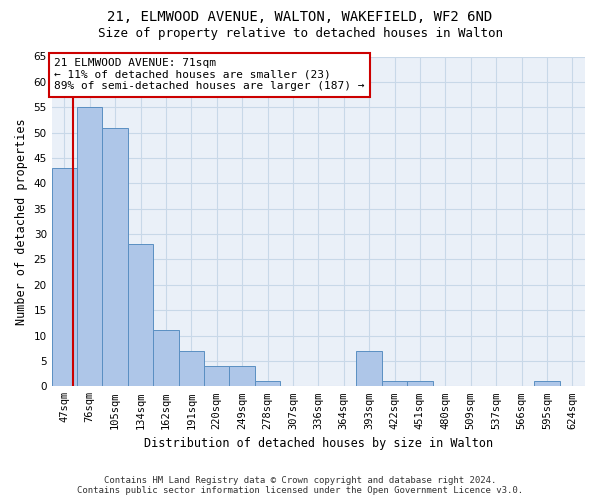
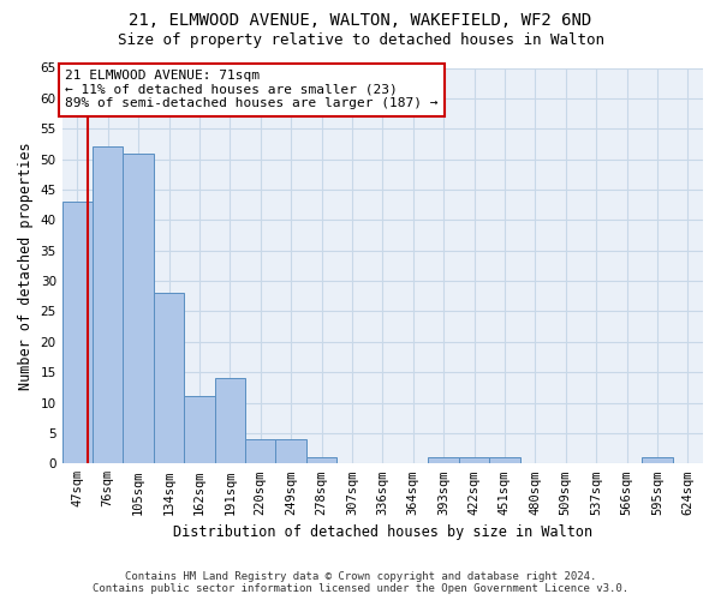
76sqm: 55 -> 52
191sqm: 7 -> 14
393sqm: 7 -> 1
